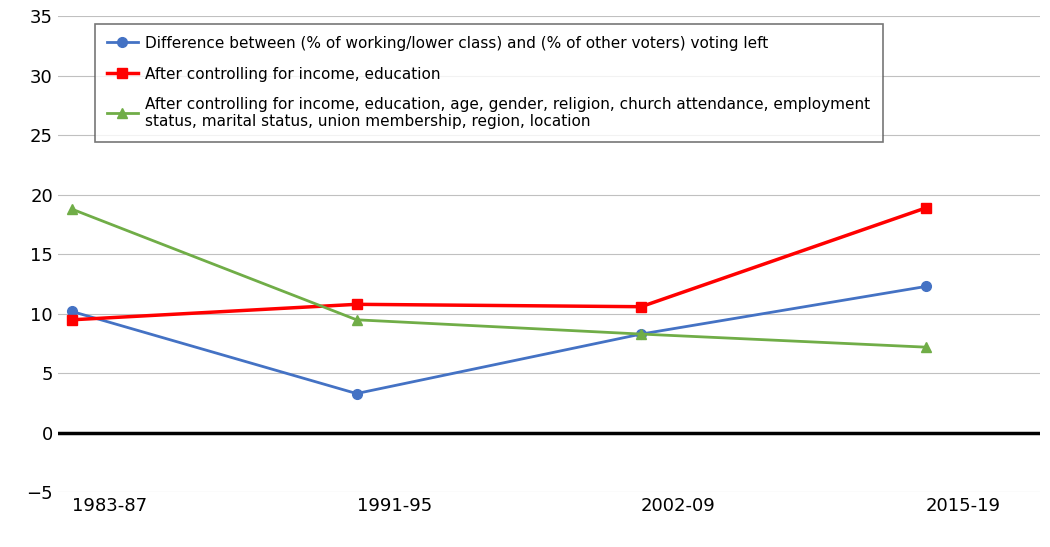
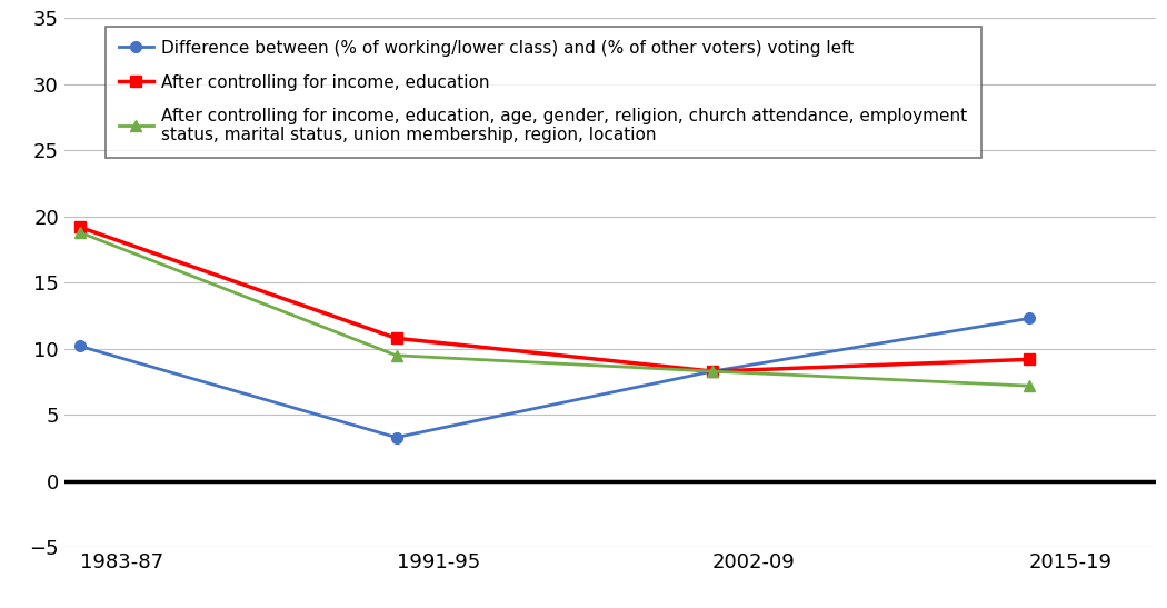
After controlling for income, education/1983-87: 9.5 -> 19.2
After controlling for income, education/2002-09: 10.6 -> 8.3
After controlling for income, education/2015-19: 18.9 -> 9.2
